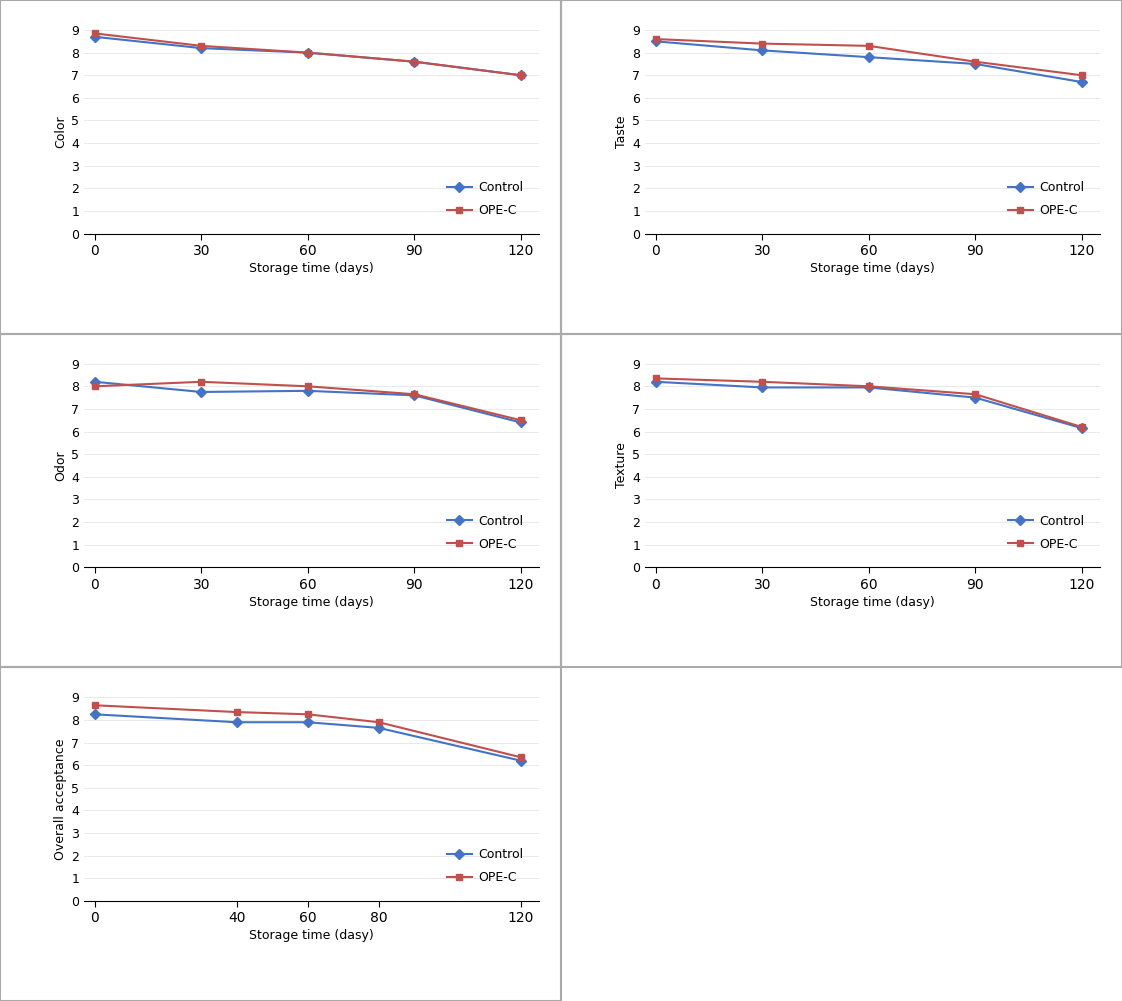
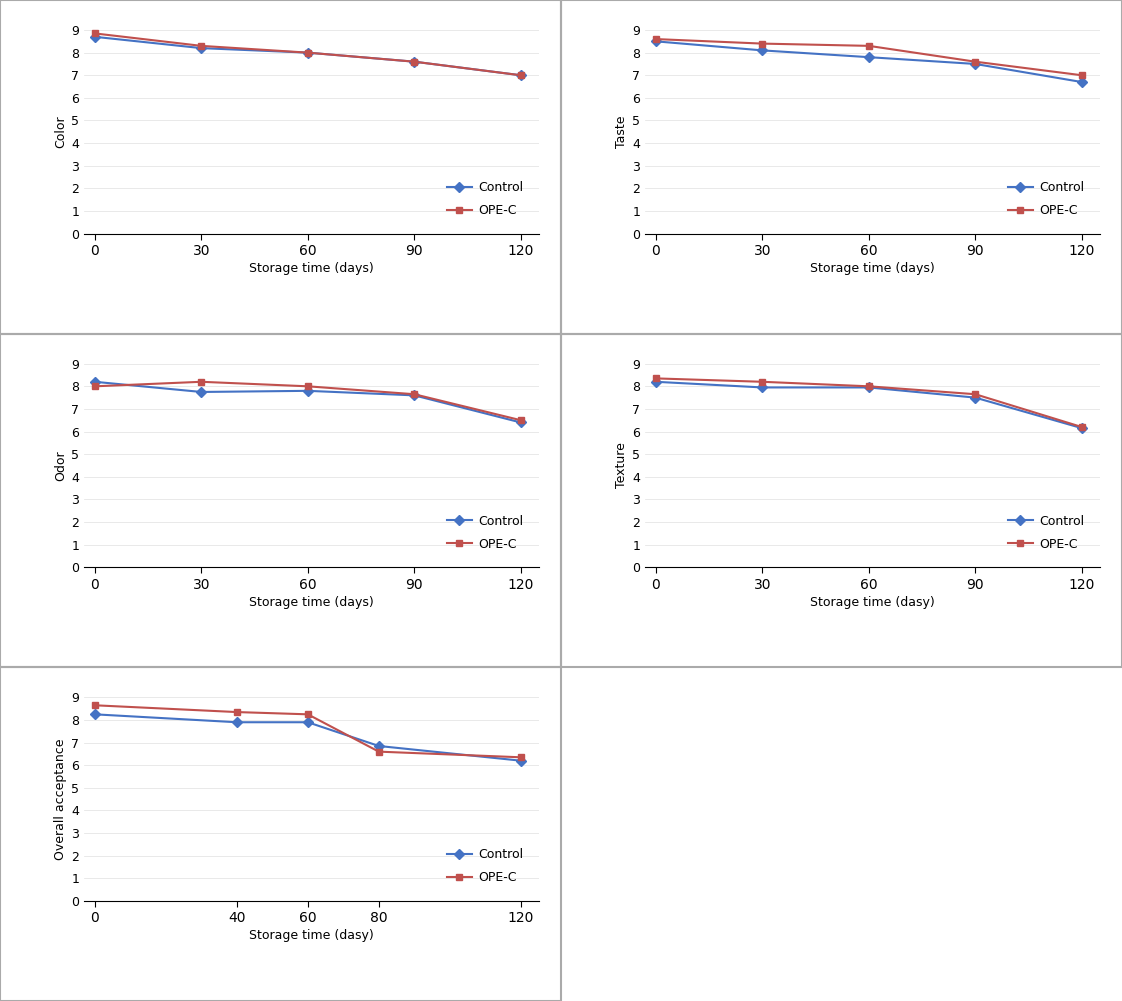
Control/80: 7.65 -> 6.85
OPE-C/80: 7.90 -> 6.60
